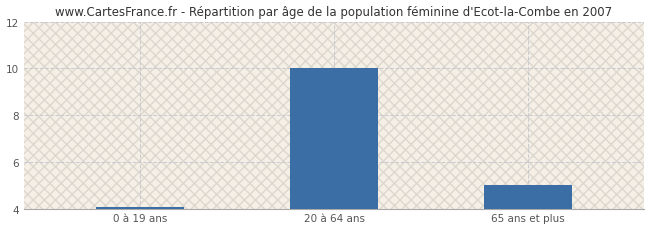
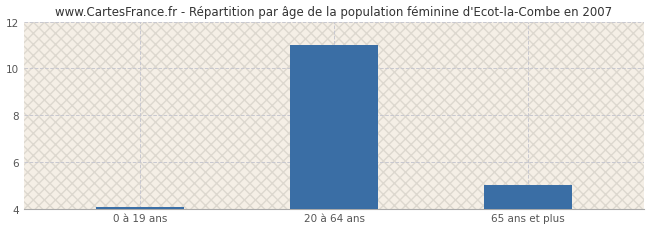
20 à 64 ans: 10.00 -> 11.00
